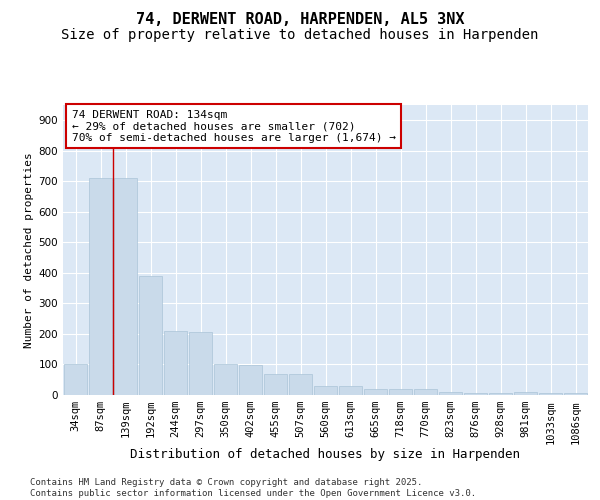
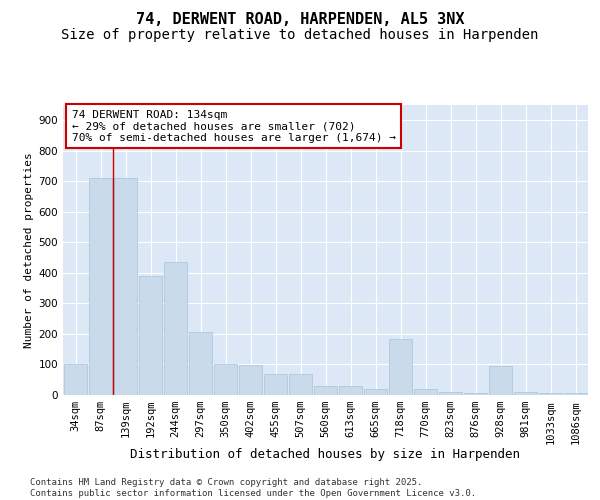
244sqm: 210 -> 435
718sqm: 20 -> 185
928sqm: 8 -> 95
